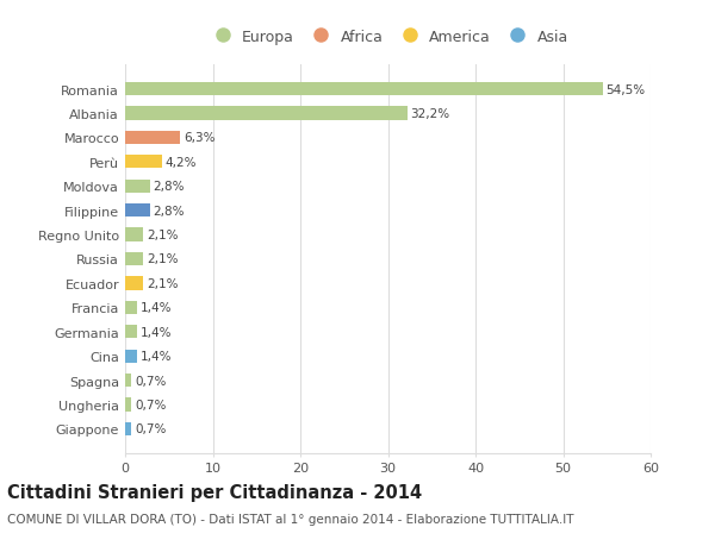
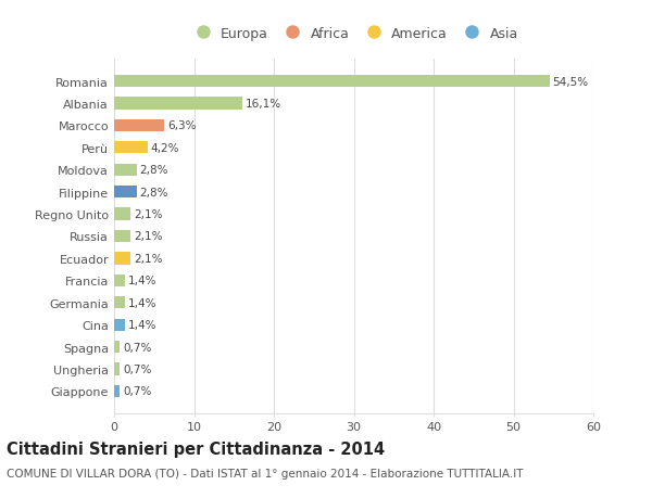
Albania: 32,2% -> 16,1%
